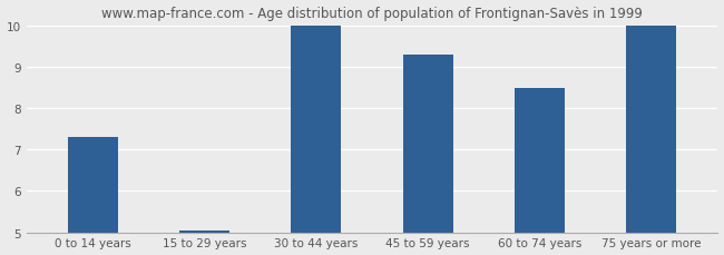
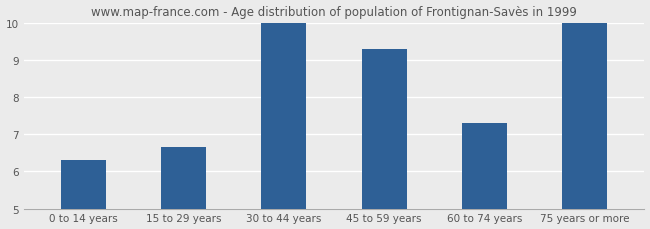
0 to 14 years: 7.30 -> 6.30
15 to 29 years: 5.05 -> 6.65
60 to 74 years: 8.50 -> 7.30
